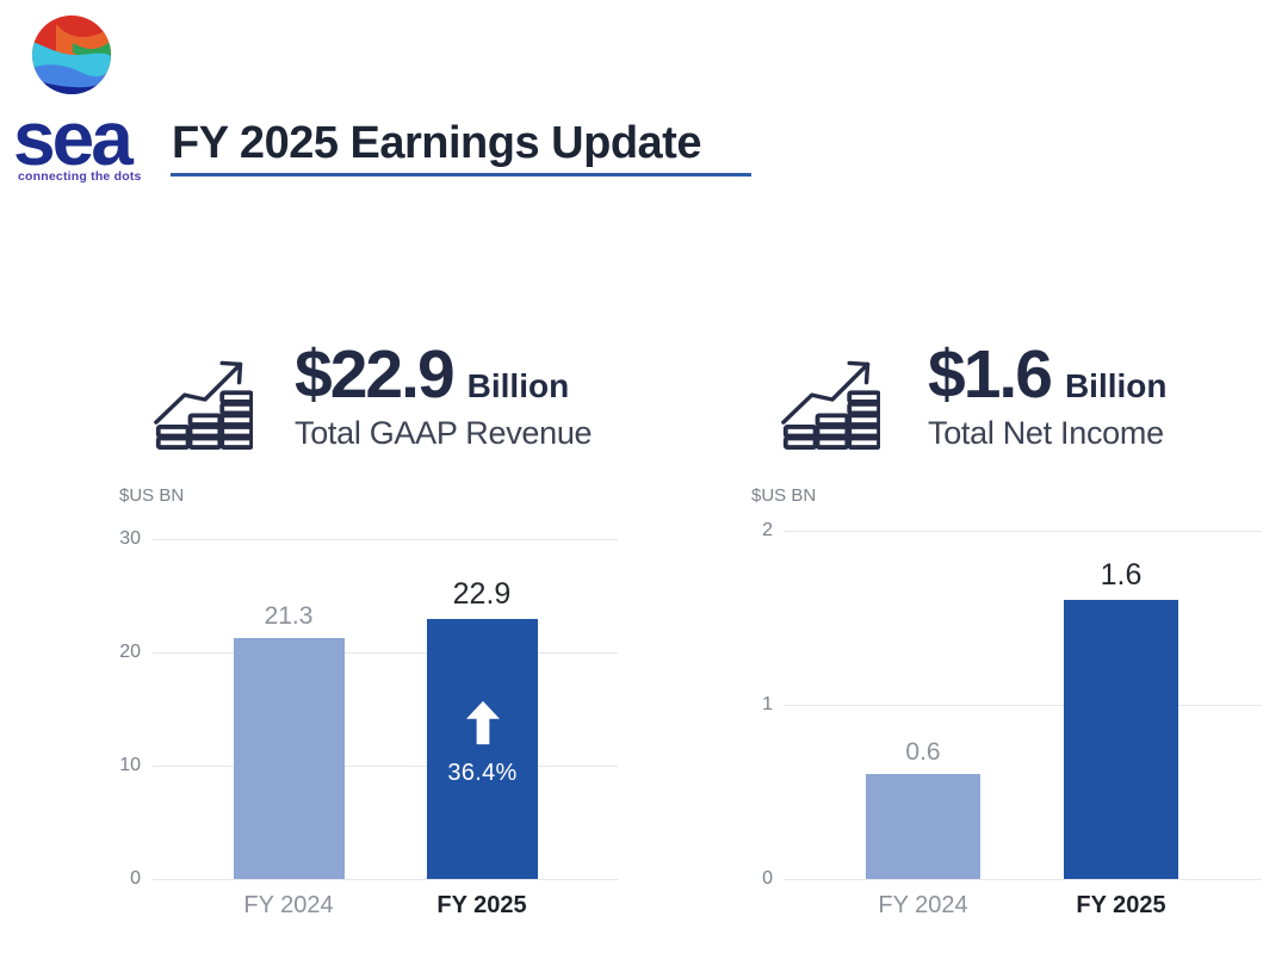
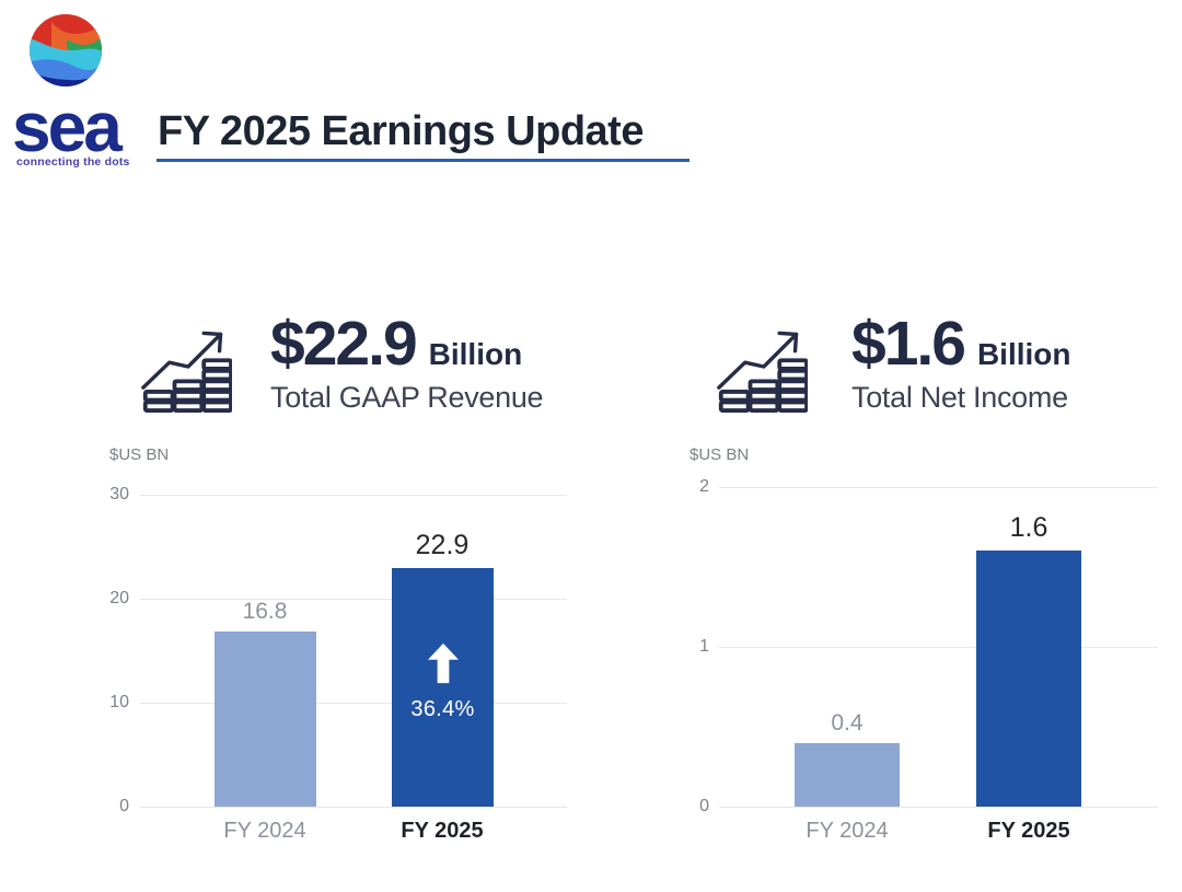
Total GAAP Revenue/FY 2024: 21.3 -> 16.8
Total Net Income/FY 2024: 0.6 -> 0.4
